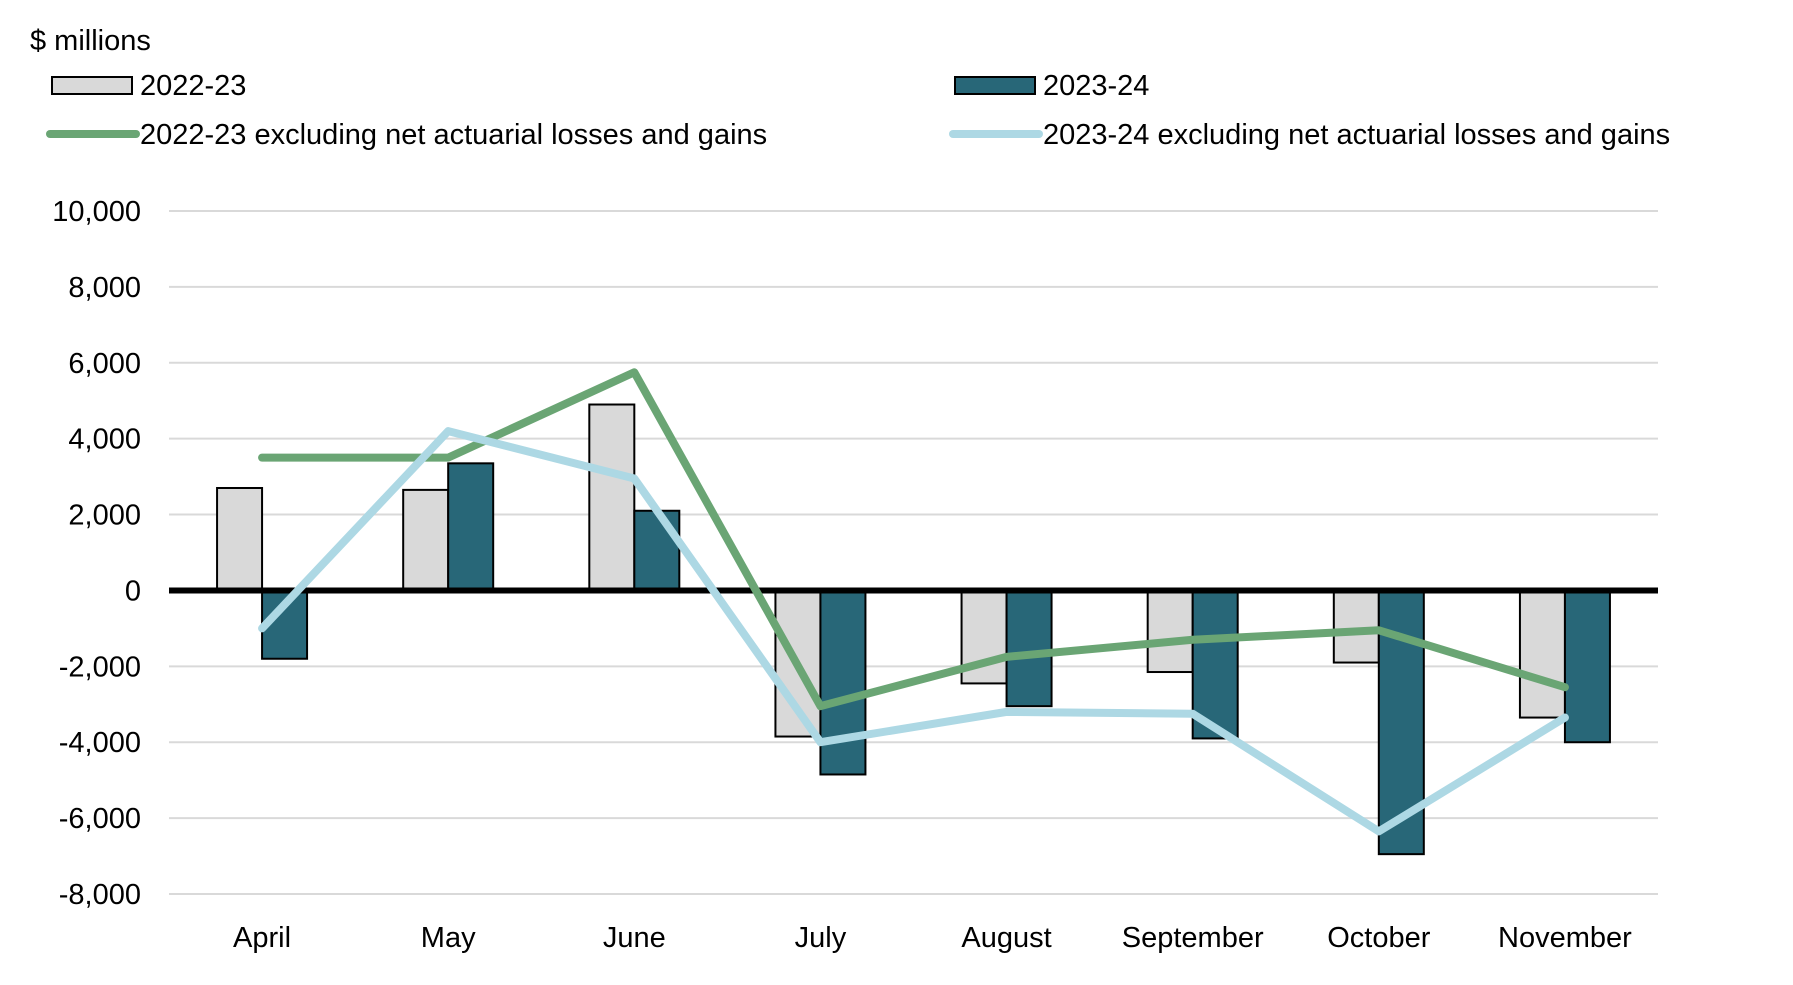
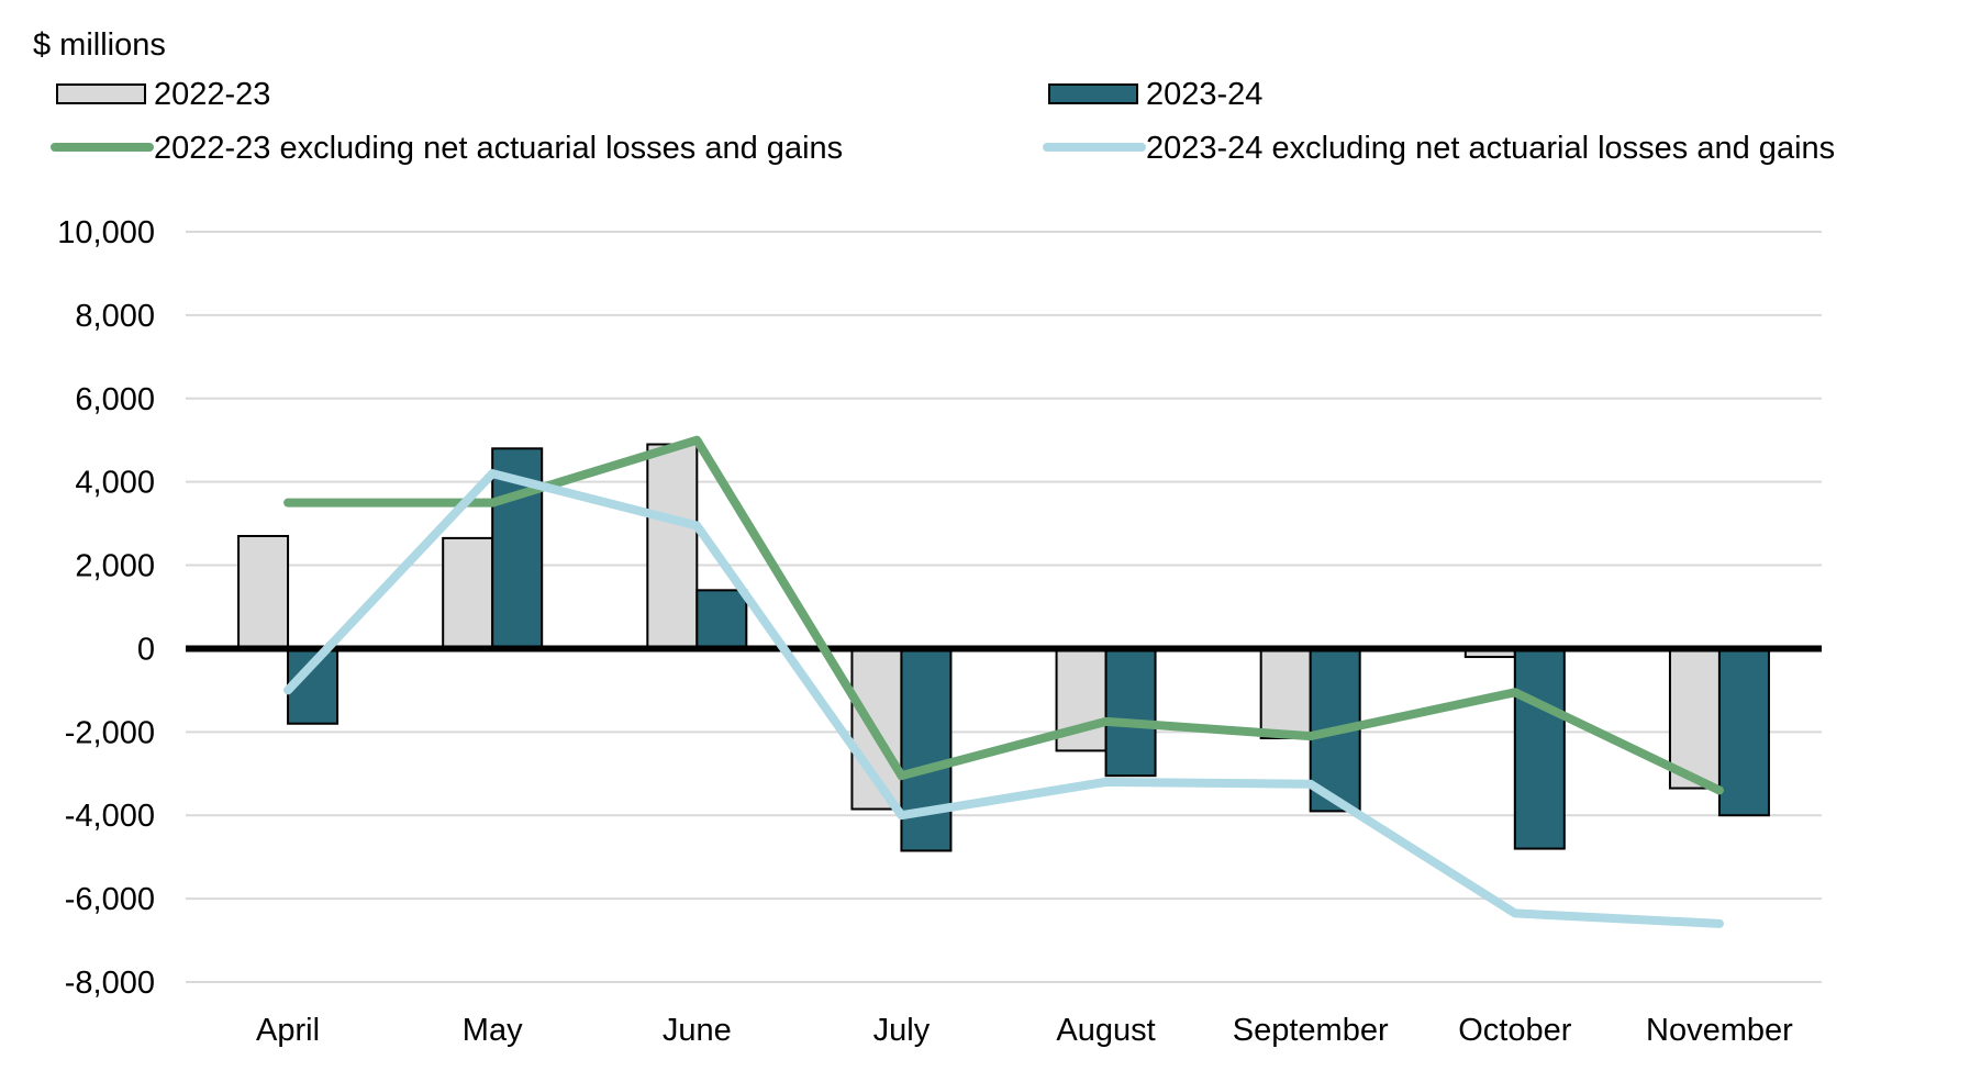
2023-24/May: 3400 -> 4800
2023-24/June: 2100 -> 1400
2022-23 excluding net actuarial losses and gains/June: 5800 -> 5000
2022-23 excluding net actuarial losses and gains/September: -1300 -> -2100
2022-23/October: -1900 -> -200
2023-24/October: -7000 -> -4800
2022-23 excluding net actuarial losses and gains/November: -2600 -> -3400
2023-24 excluding net actuarial losses and gains/November: -3400 -> -6600
